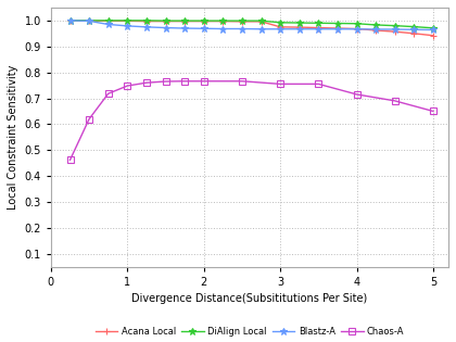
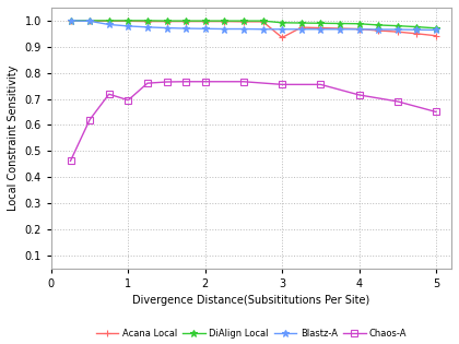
Chaos-A/1: 0.748 -> 0.695
Acana Local/3: 0.975 -> 0.935
